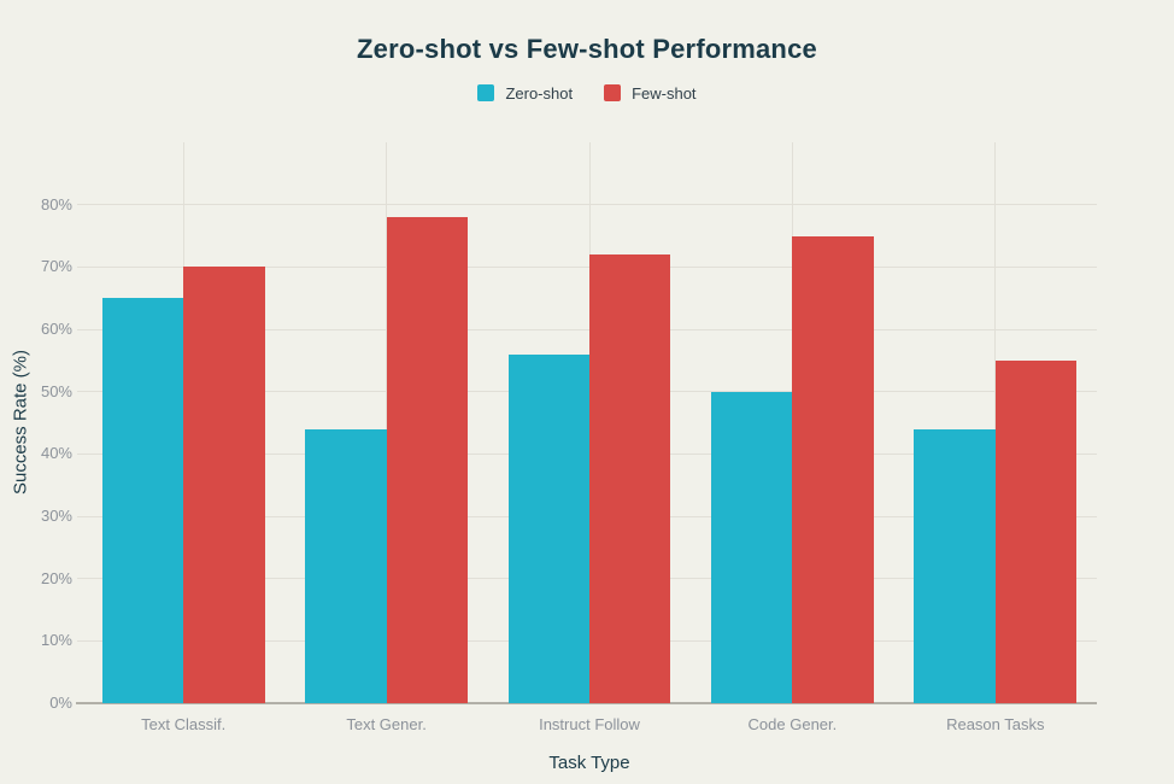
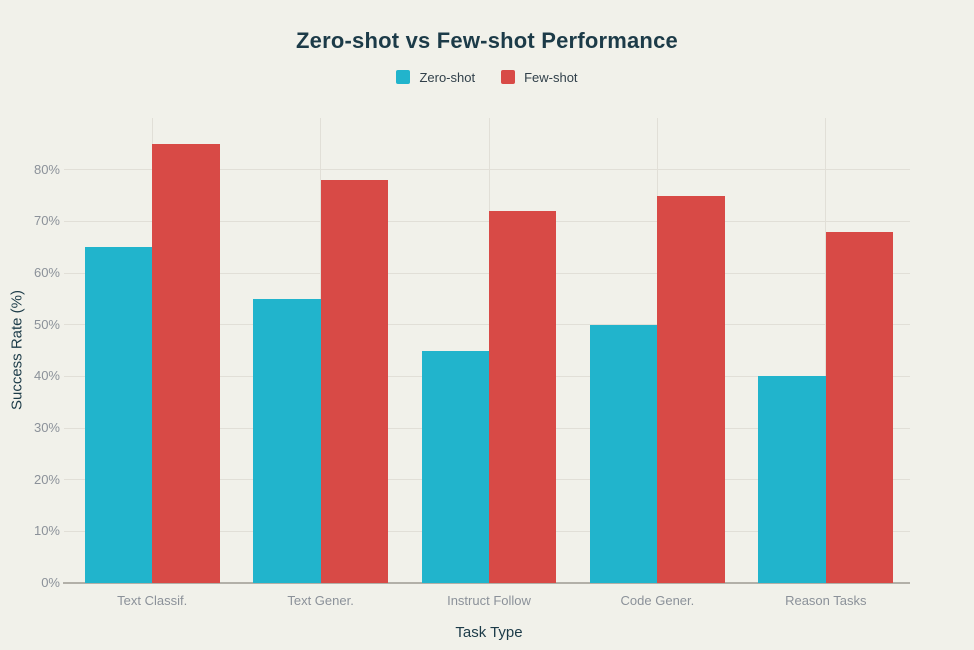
Few-shot/Text Classif.: 70% -> 85%
Zero-shot/Text Gener.: 44% -> 55%
Zero-shot/Instruct Follow: 56% -> 45%
Zero-shot/Reason Tasks: 44% -> 40%
Few-shot/Reason Tasks: 55% -> 68%
